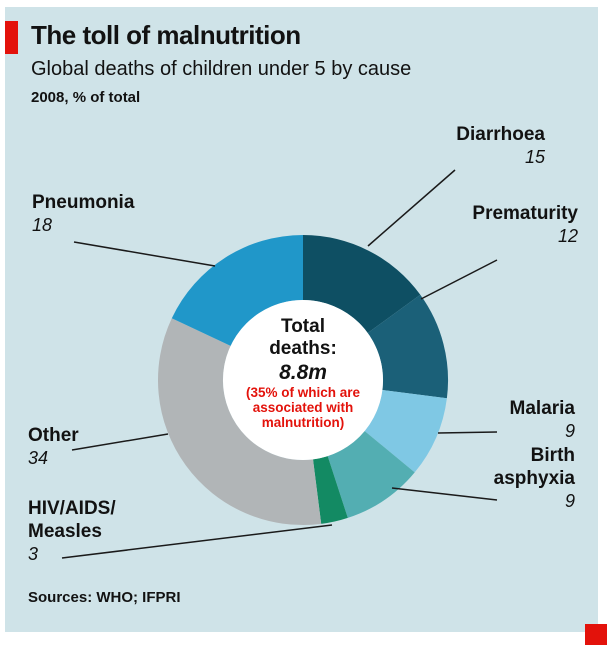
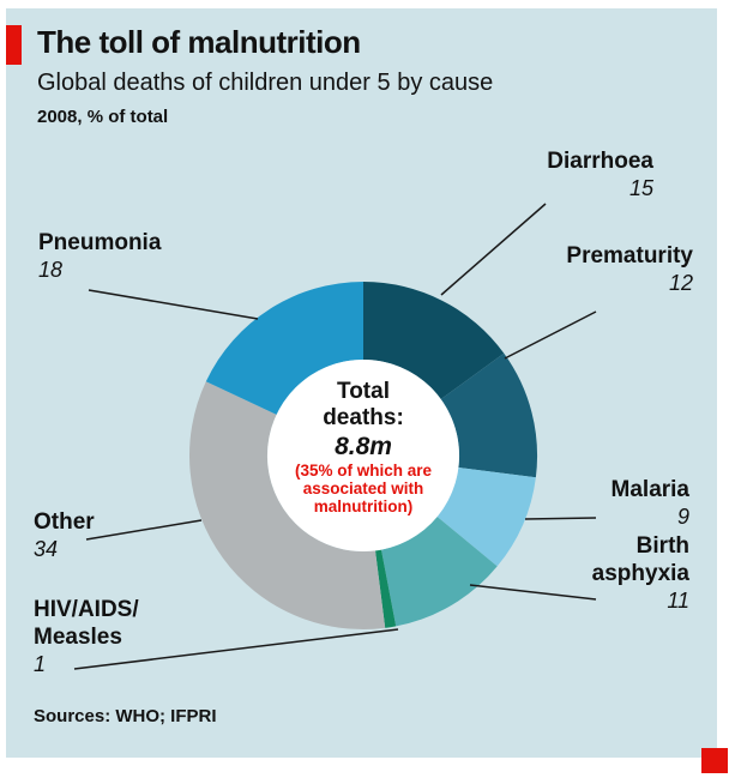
Birth asphyxia: 9 -> 11
HIV/AIDS/Measles: 3 -> 1
